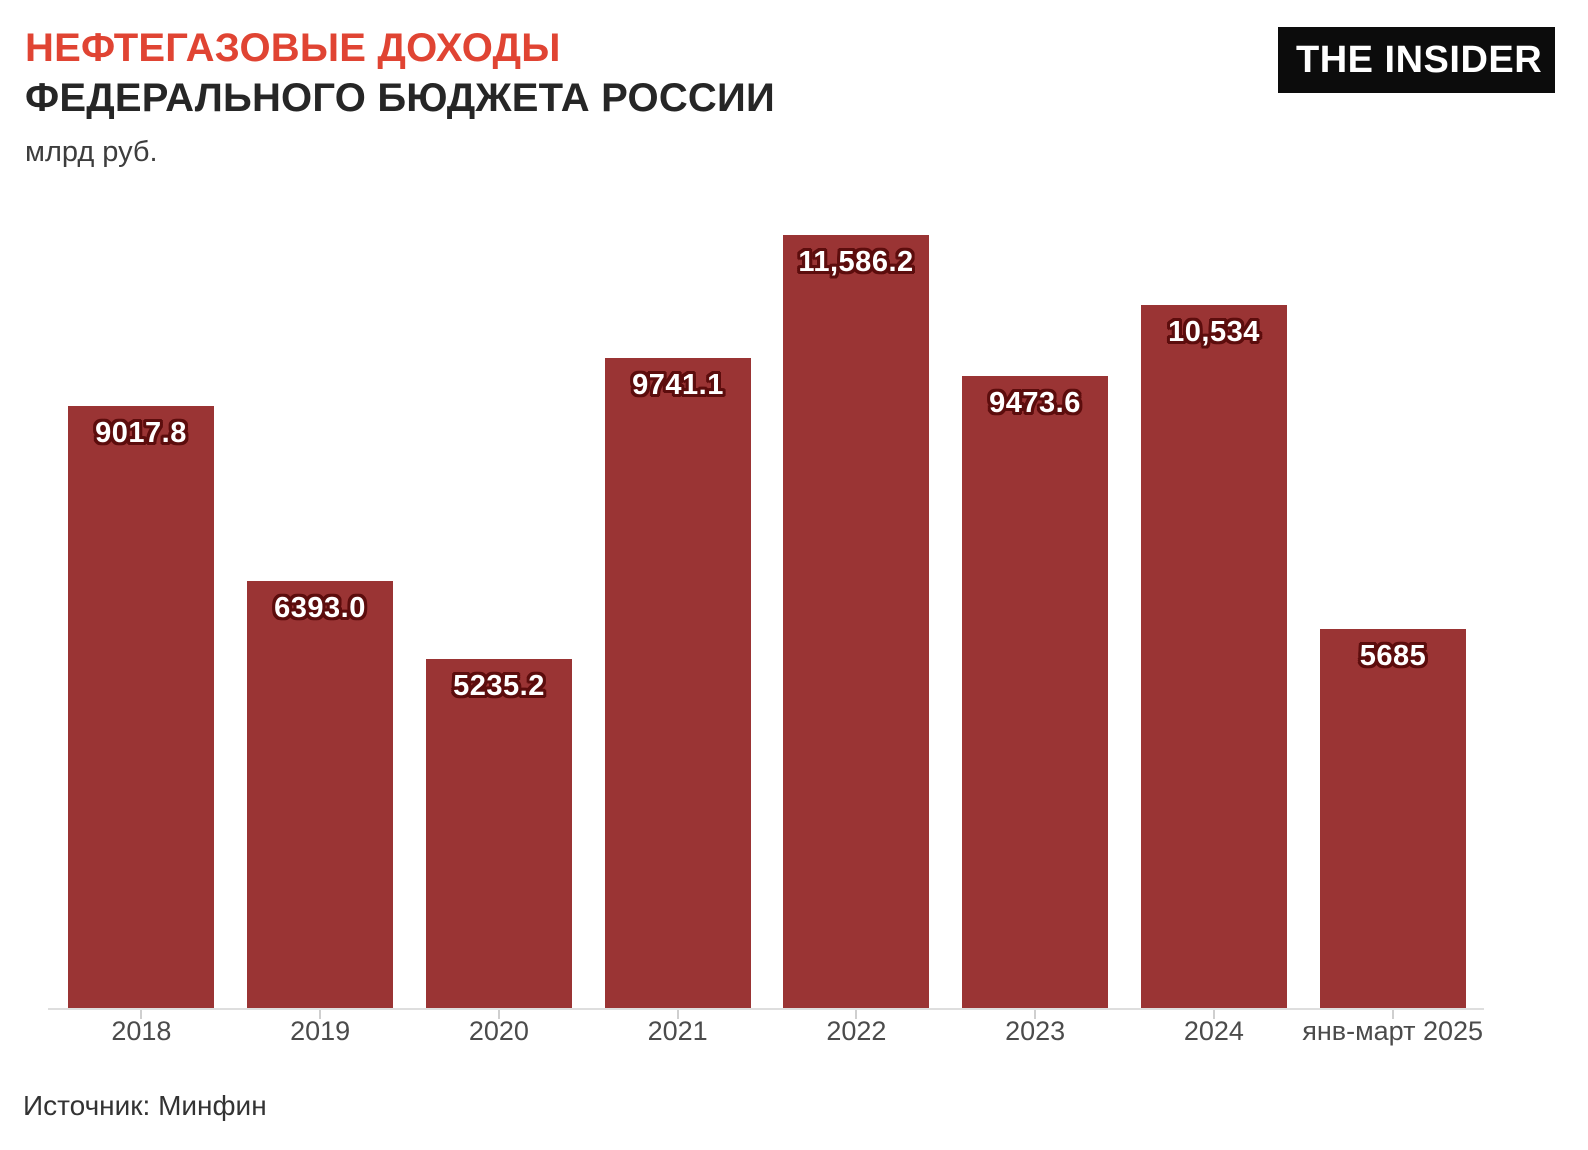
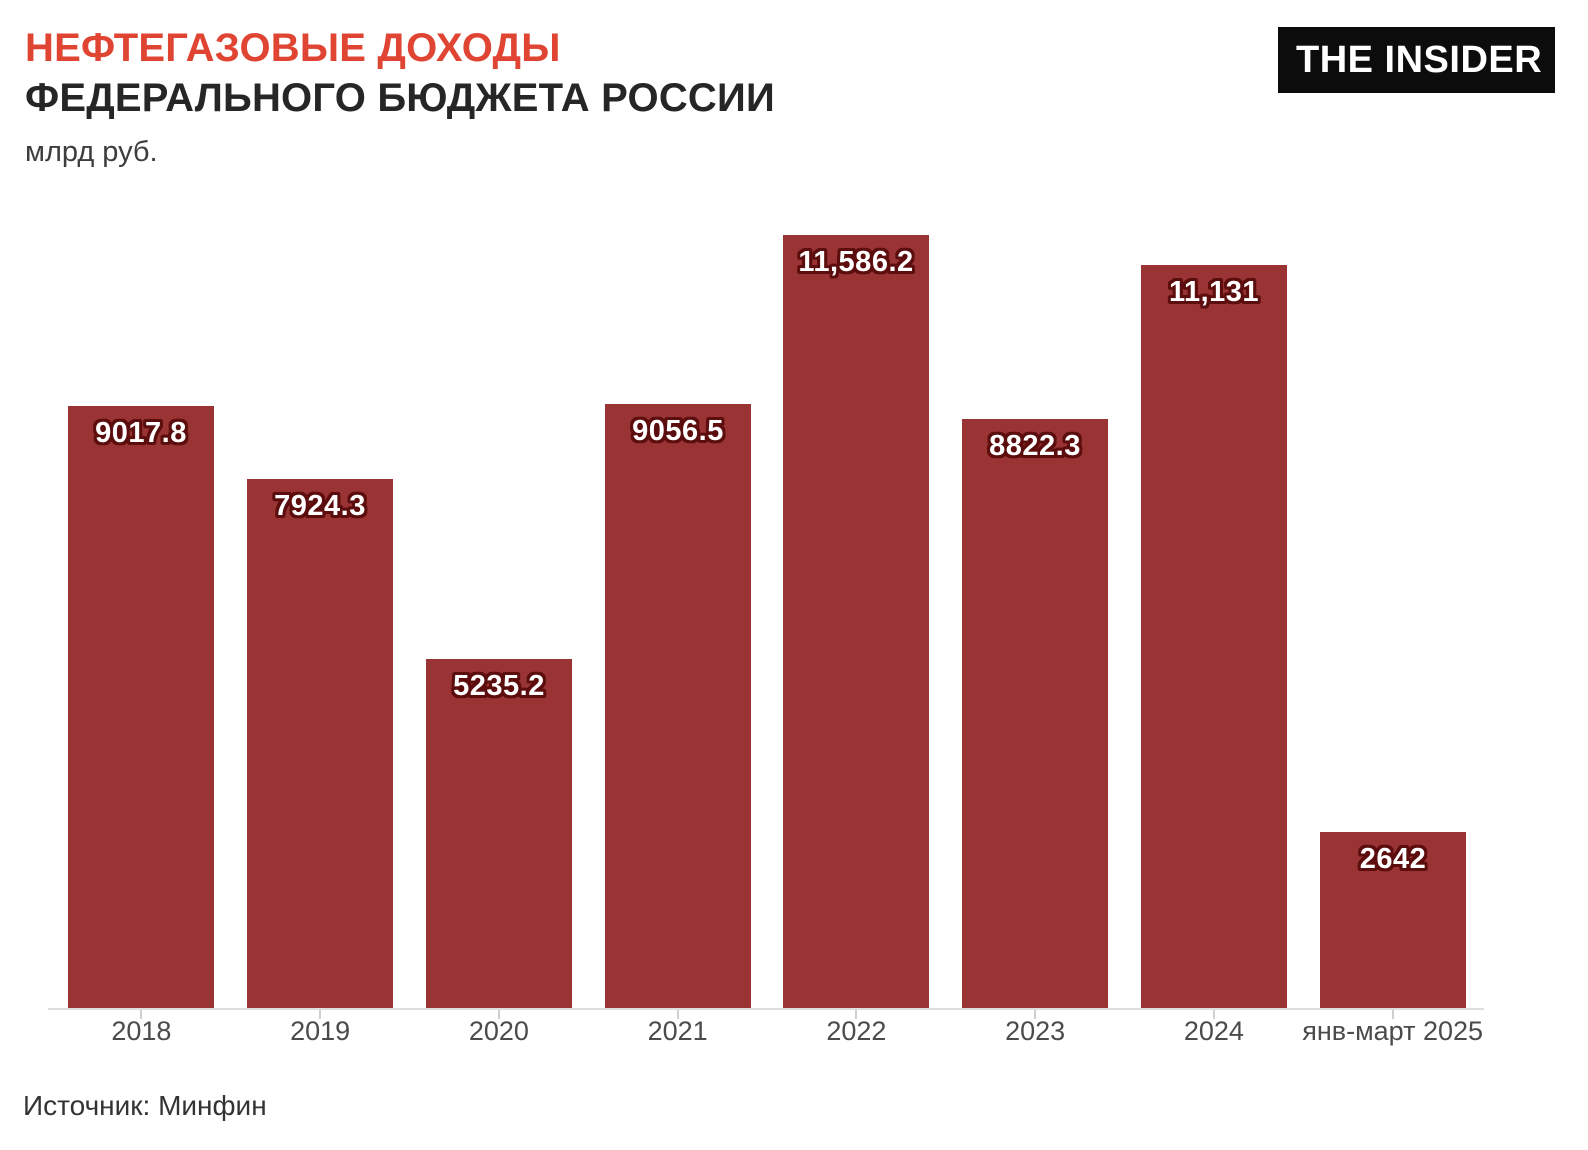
2019: 6393.0 -> 7924.3
2021: 9741.1 -> 9056.5
2023: 9473.6 -> 8822.3
2024: 10,534 -> 11,131
янв-март 2025: 5685 -> 2642
